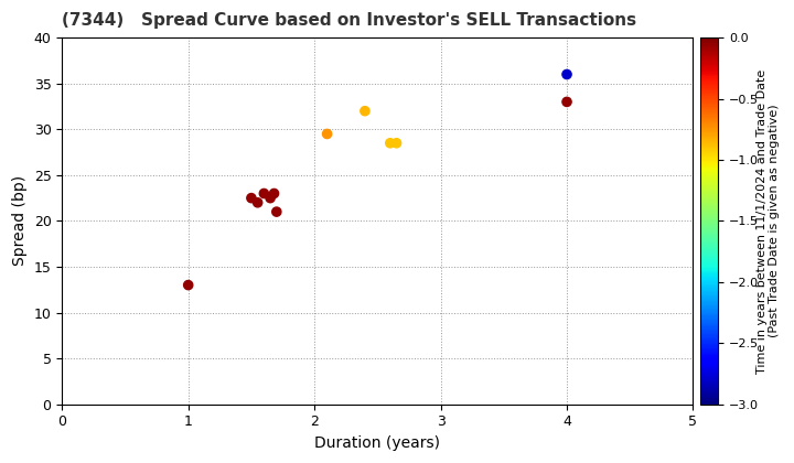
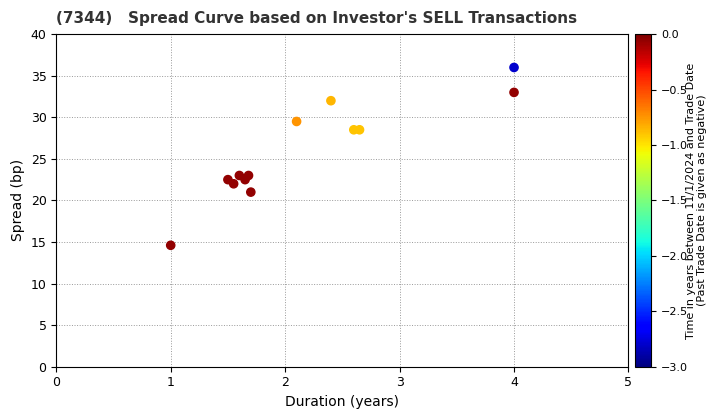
1: 13.0 -> 14.6
